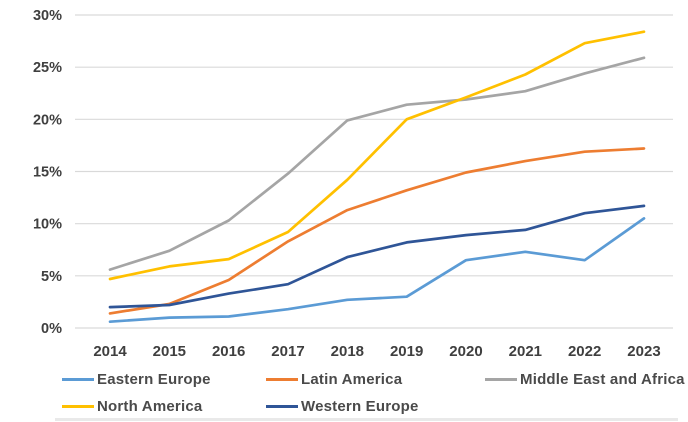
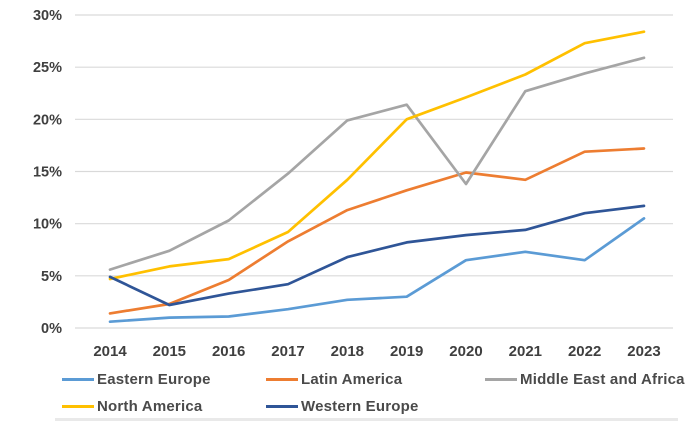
Western Europe/2014: 2.0% -> 4.9%
Middle East and Africa/2020: 21.9% -> 13.8%
Latin America/2021: 16.0% -> 14.2%
